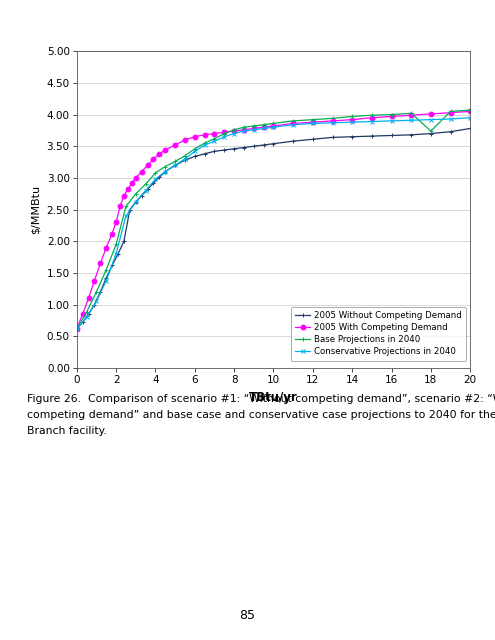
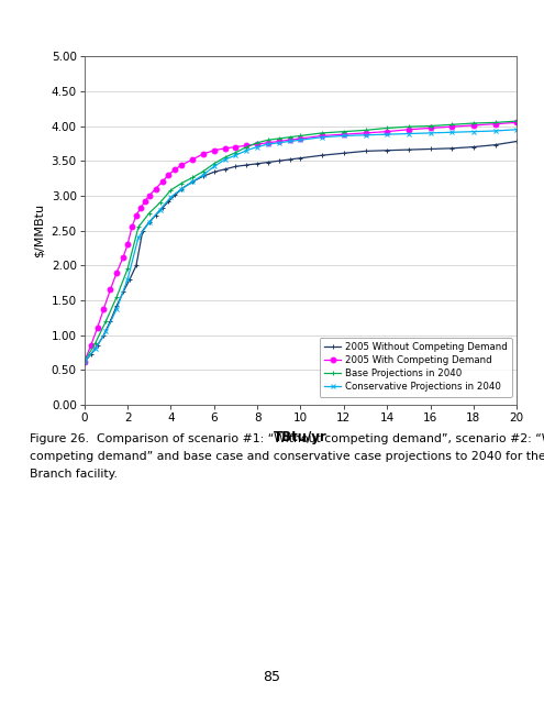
Base Projections in 2040/18: 3.74 -> 4.04
